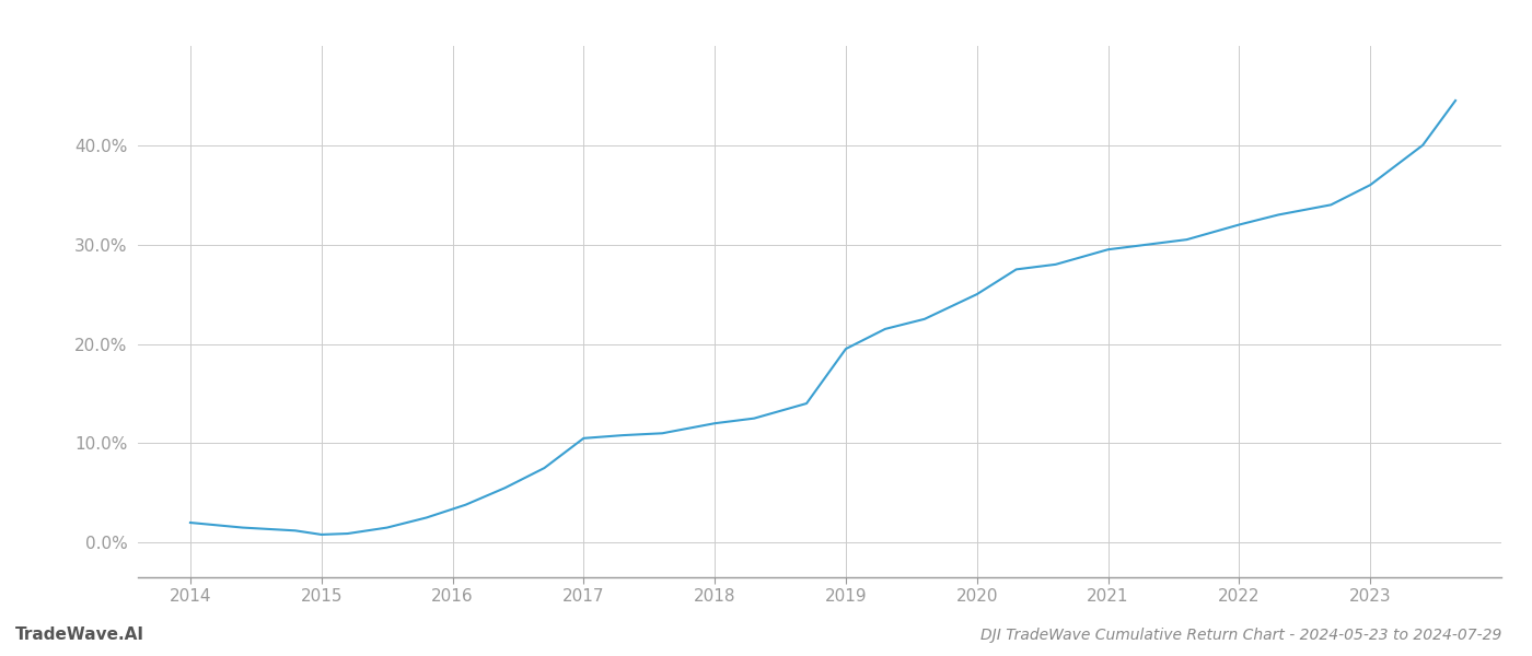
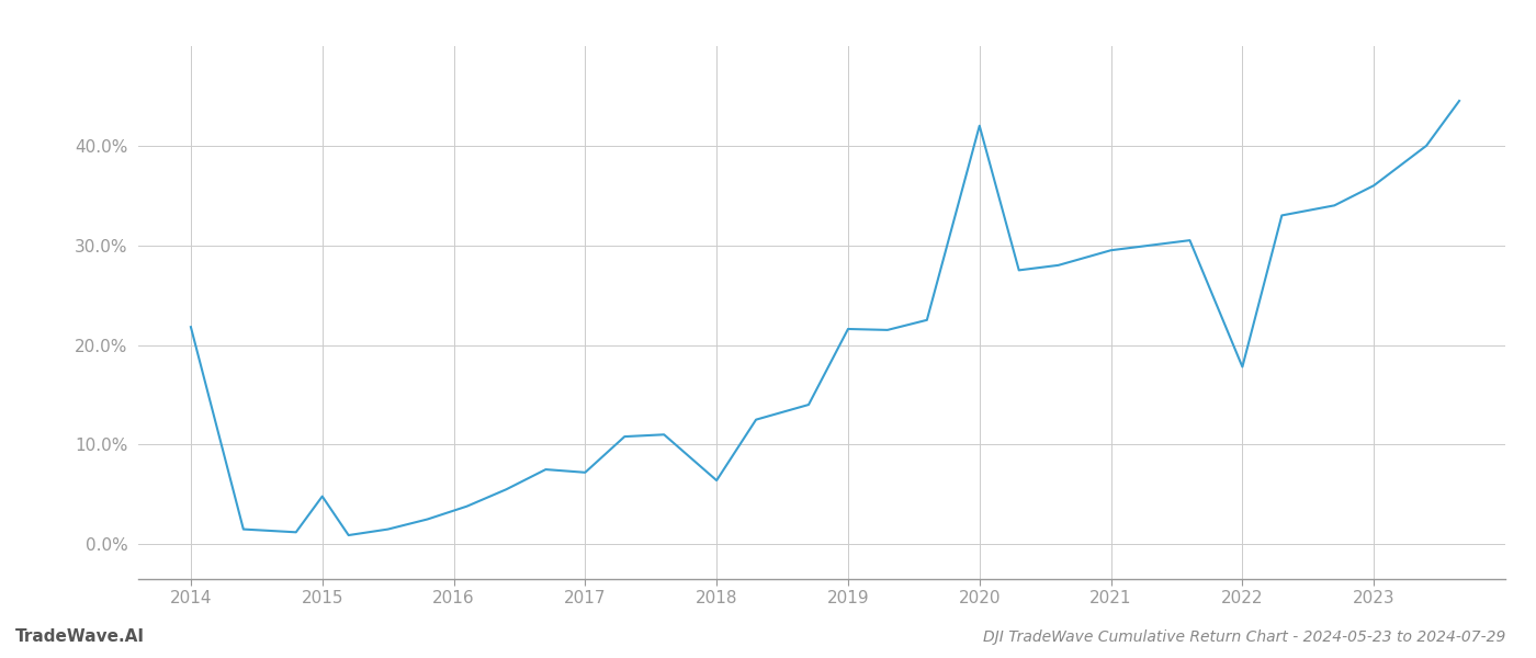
2014: 2.0% -> 21.8%
2015: 0.8% -> 4.8%
2017: 10.5% -> 7.2%
2018: 12.0% -> 6.4%
2019: 19.5% -> 21.6%
2020: 25.0% -> 42.0%
2022: 32.0% -> 17.8%
